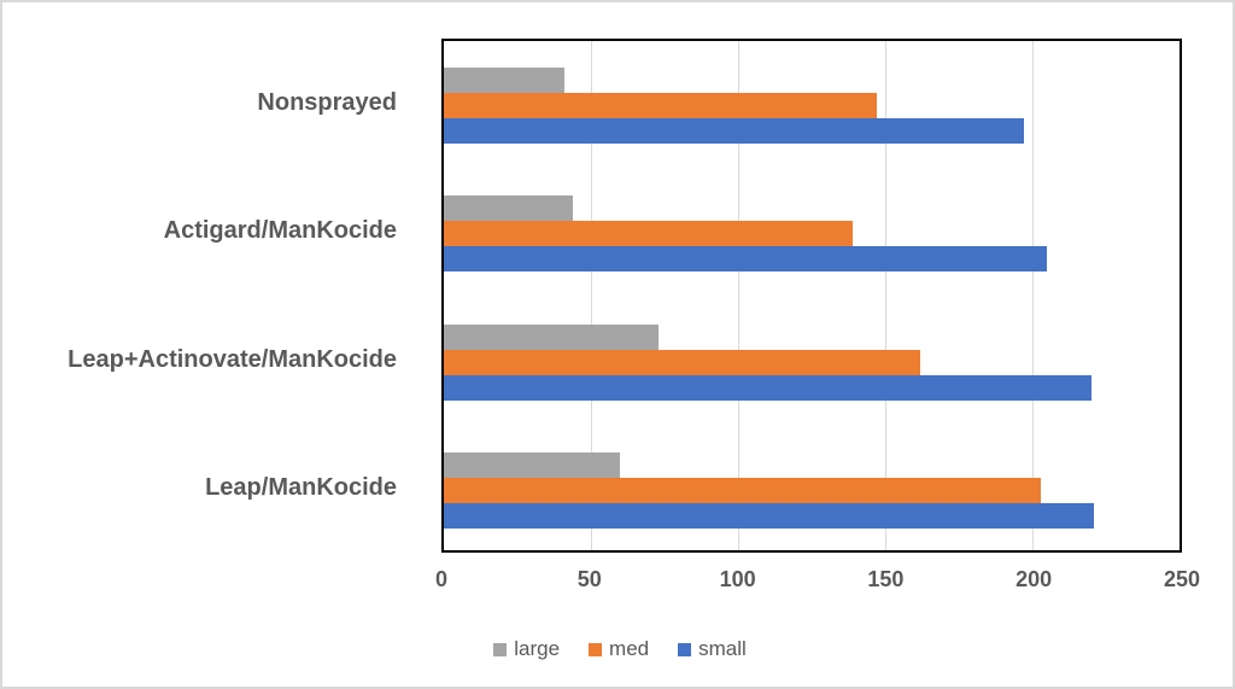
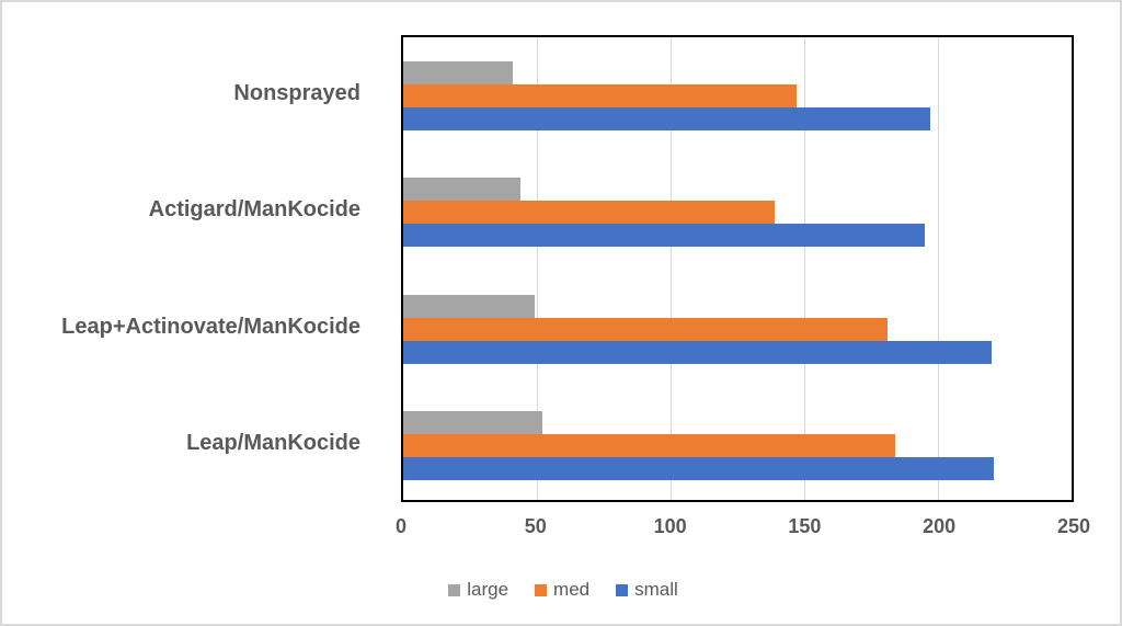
small/Actigard/ManKocide: 205 -> 195
large/Leap+Actinovate/ManKocide: 73 -> 49
med/Leap+Actinovate/ManKocide: 162 -> 181
large/Leap/ManKocide: 60 -> 52
med/Leap/ManKocide: 203 -> 184
